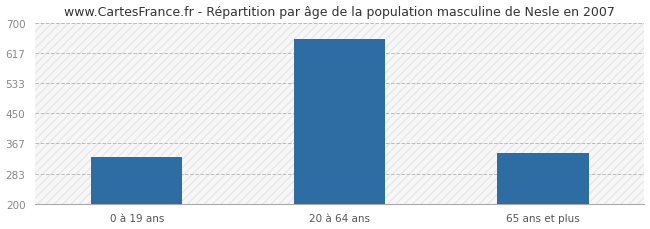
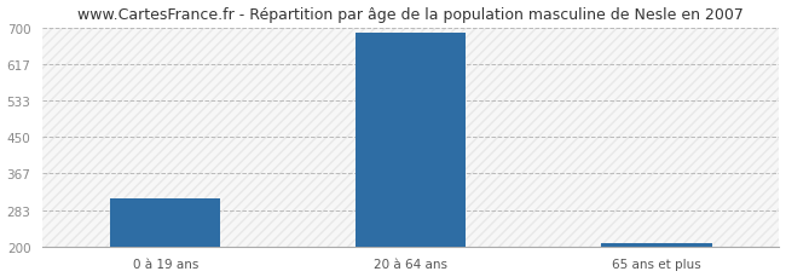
0 à 19 ans: 330 -> 310
20 à 64 ans: 655 -> 690
65 ans et plus: 340 -> 207
